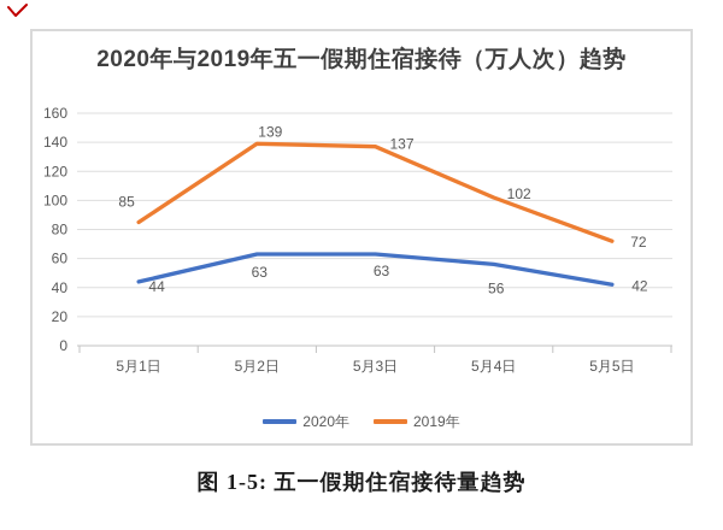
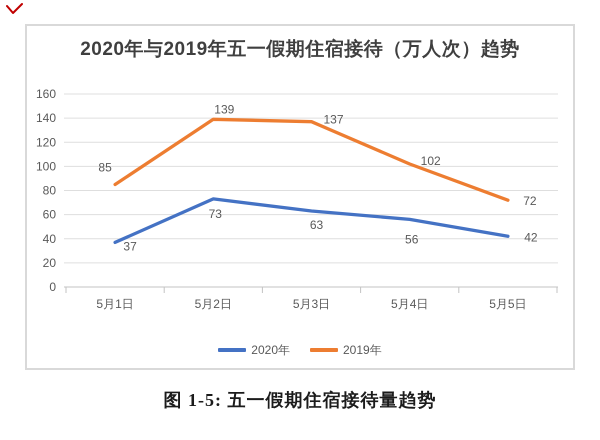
2020年/5月1日: 44 -> 37
2020年/5月2日: 63 -> 73
